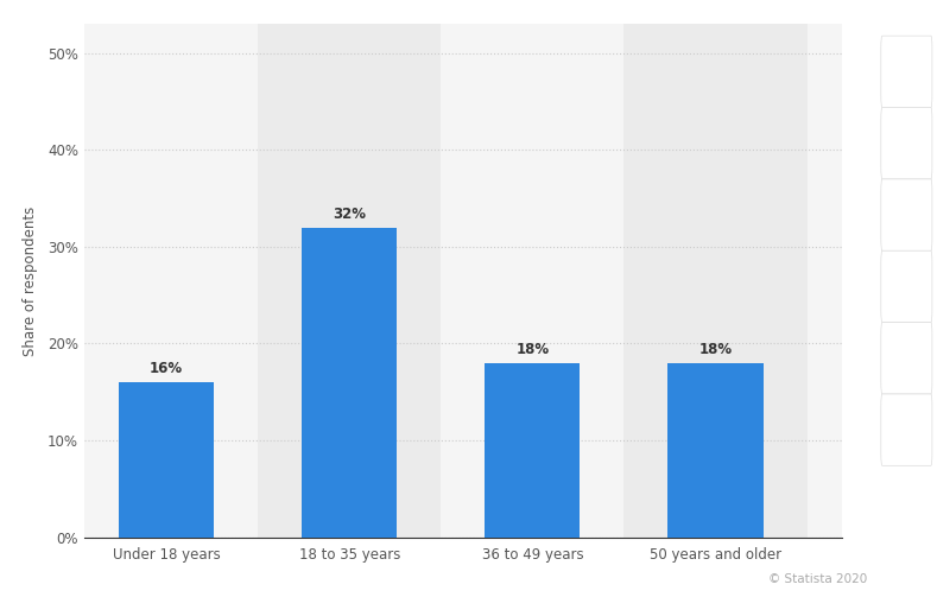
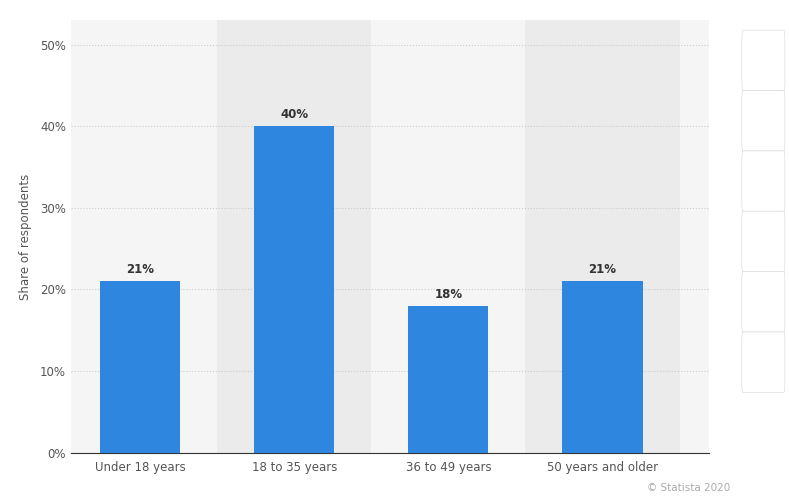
Under 18 years: 16% -> 21%
18 to 35 years: 32% -> 40%
50 years and older: 18% -> 21%
